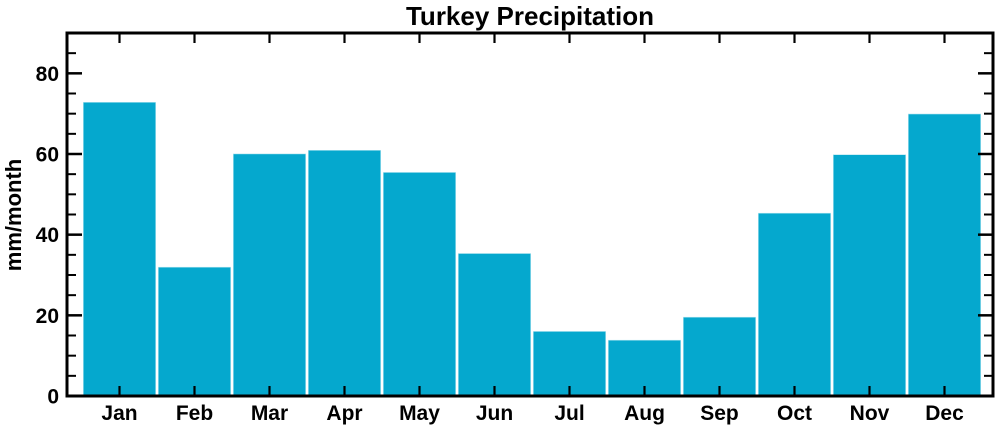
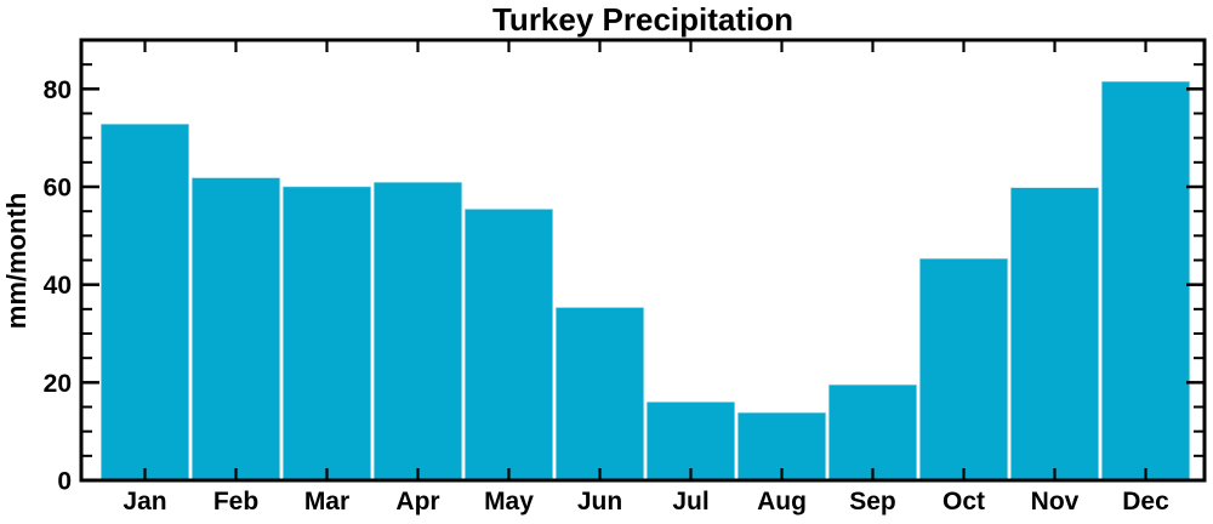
Feb: 32 -> 62
Dec: 70 -> 82
